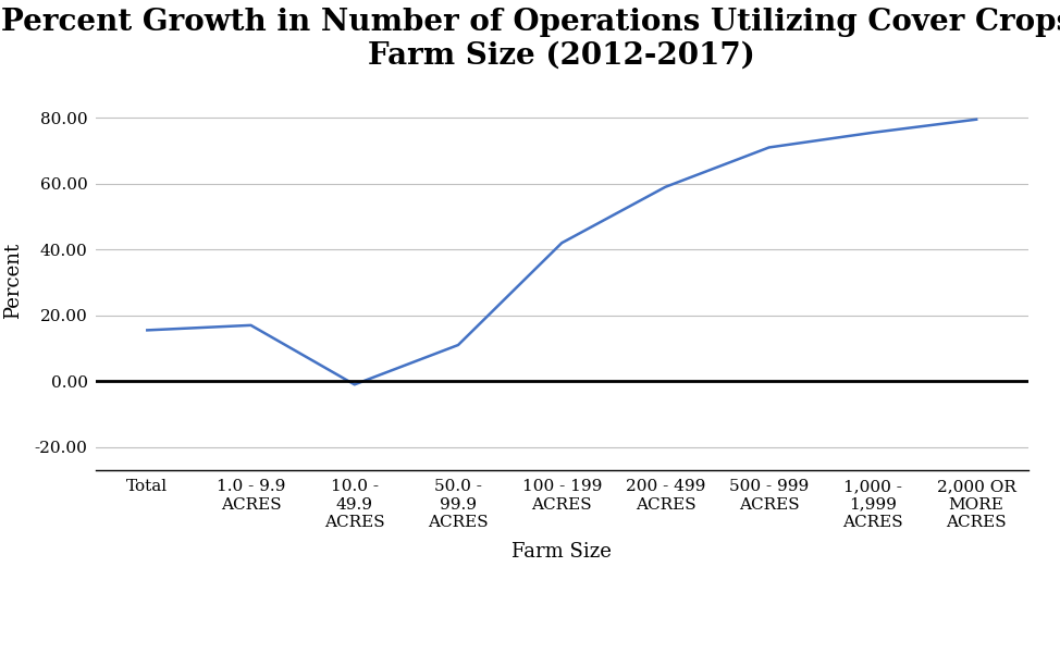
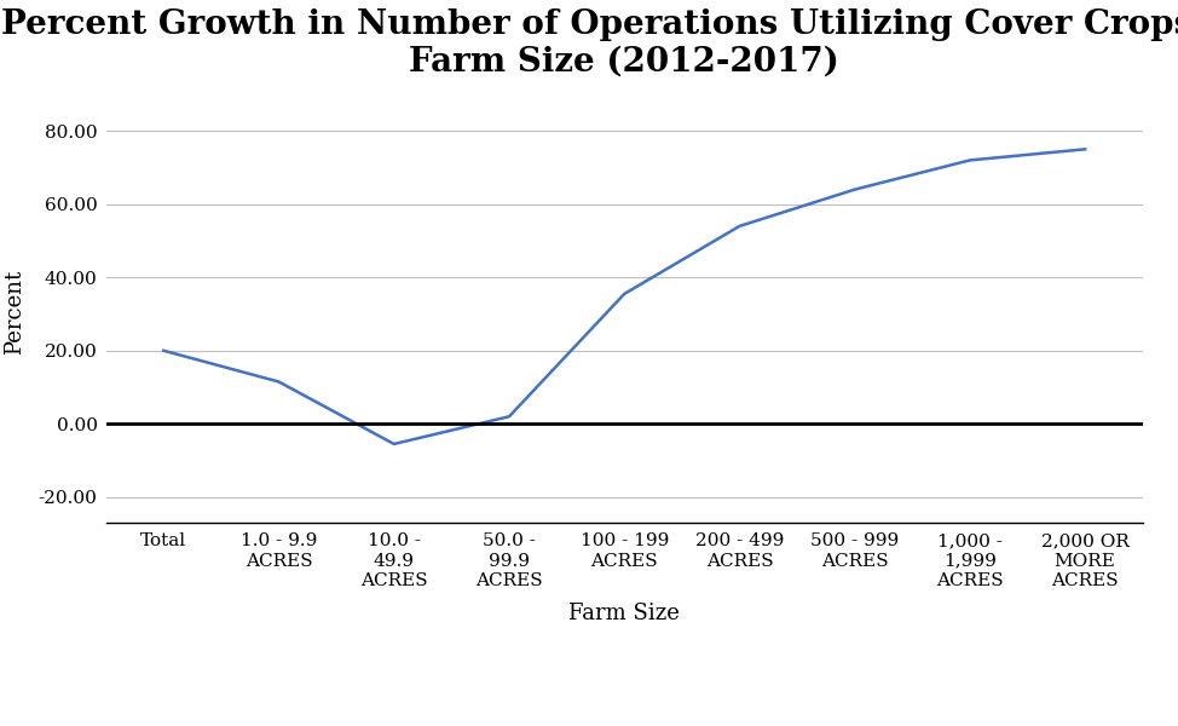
Total: 15.5 -> 20.0
1.0 - 9.9 ACRES: 17.0 -> 11.5
10.0 - 49.9 ACRES: -1.0 -> -5.5
50.0 - 99.9 ACRES: 11.0 -> 2.0
100 - 199 ACRES: 42.0 -> 35.5
200 - 499 ACRES: 59.0 -> 54.0
500 - 999 ACRES: 71.0 -> 64.0
1,000 - 1,999 ACRES: 75.5 -> 72.0
2,000 OR MORE ACRES: 79.5 -> 75.0
